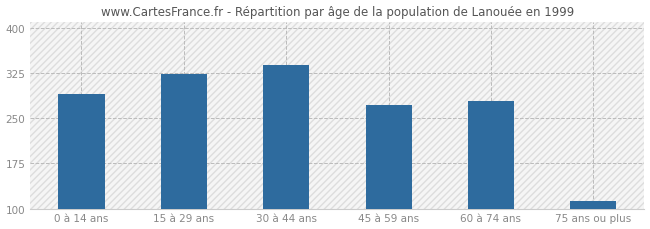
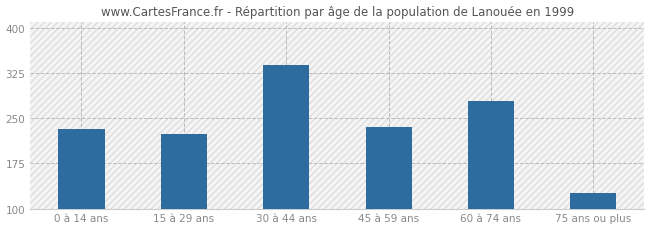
0 à 14 ans: 290 -> 232
15 à 29 ans: 323 -> 224
45 à 59 ans: 272 -> 236
75 ans ou plus: 113 -> 126
